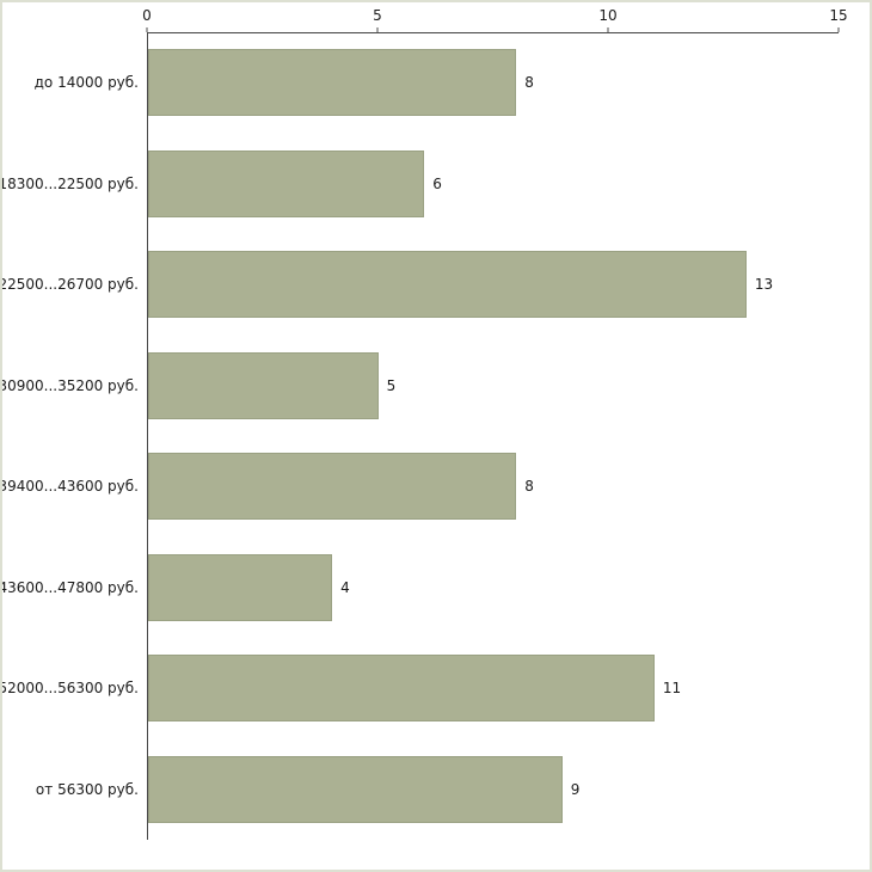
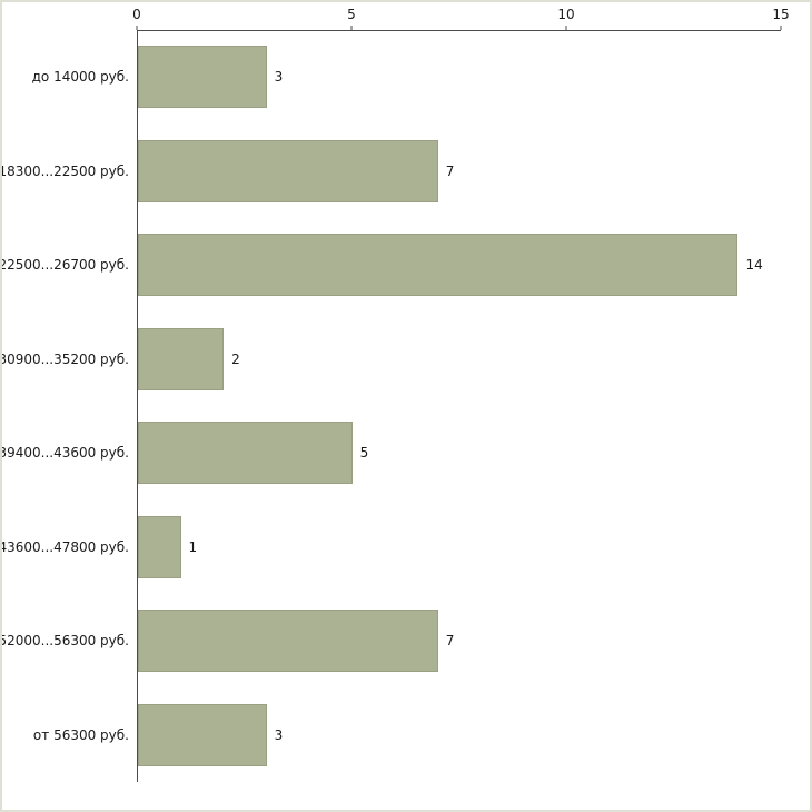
до 14000 руб.: 8 -> 3
18300...22500 руб.: 6 -> 7
22500...26700 руб.: 13 -> 14
30900...35200 руб.: 5 -> 2
39400...43600 руб.: 8 -> 5
43600...47800 руб.: 4 -> 1
52000...56300 руб.: 11 -> 7
от 56300 руб.: 9 -> 3
